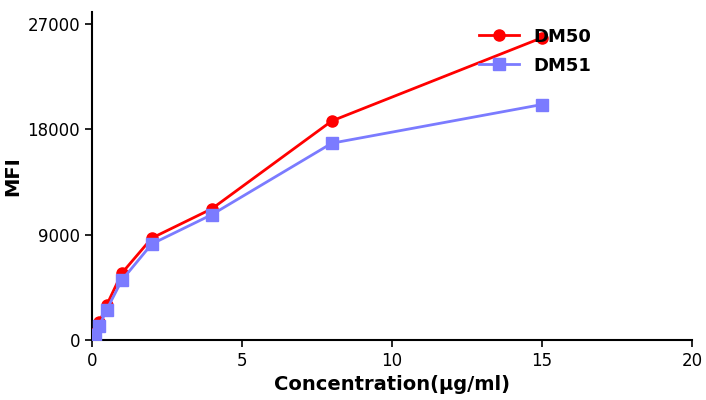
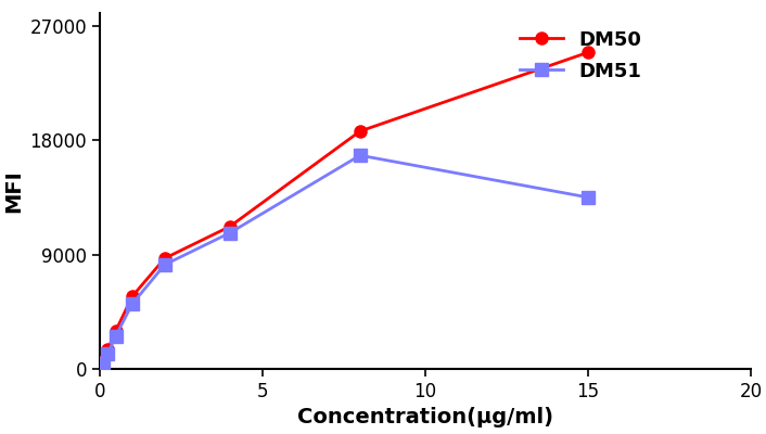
DM50/15: 25800 -> 24900
DM51/15: 20100 -> 13500
